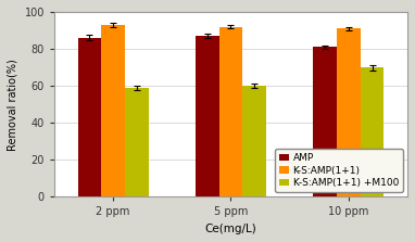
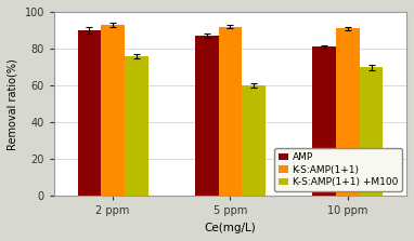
AMP/2 ppm: 86 -> 90
K-S:AMP(1+1) +M100/2 ppm: 59 -> 76
